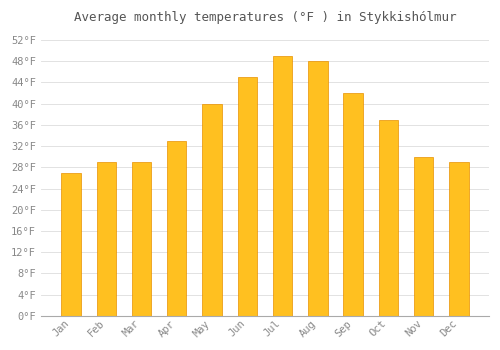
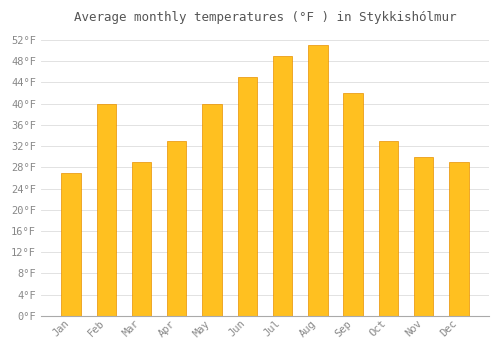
Feb: 29°F -> 40°F
Aug: 48°F -> 51°F
Oct: 37°F -> 33°F
